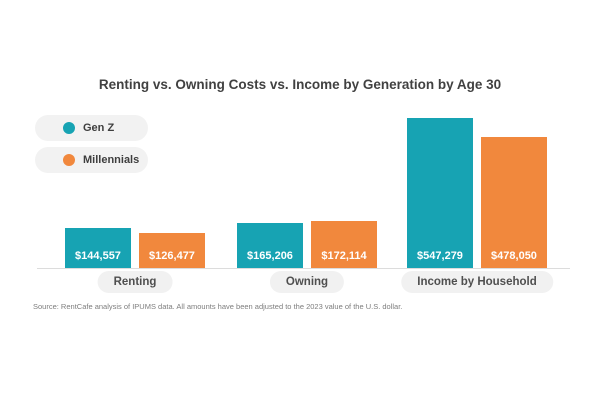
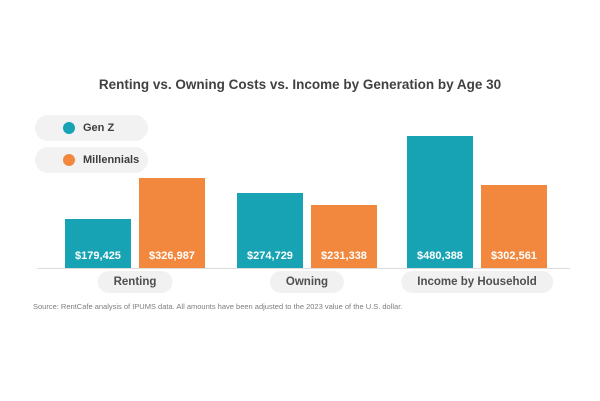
Gen Z/Renting: $144,557 -> $179,425
Millennials/Renting: $126,477 -> $326,987
Gen Z/Owning: $165,206 -> $274,729
Millennials/Owning: $172,114 -> $231,338
Gen Z/Income by Household: $547,279 -> $480,388
Millennials/Income by Household: $478,050 -> $302,561
